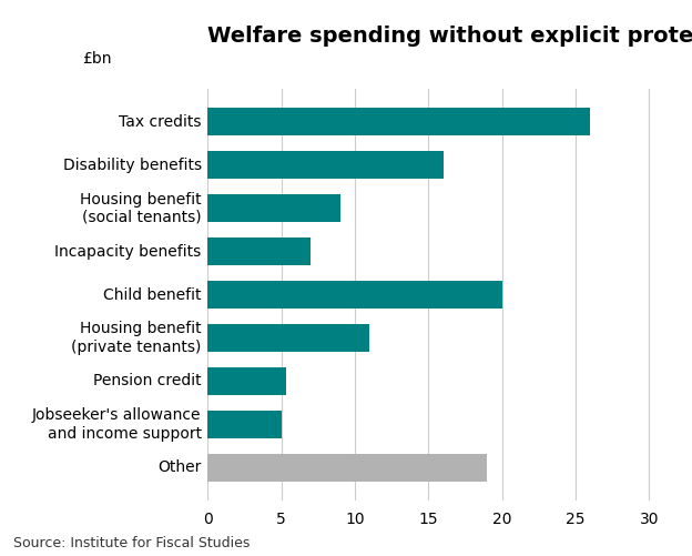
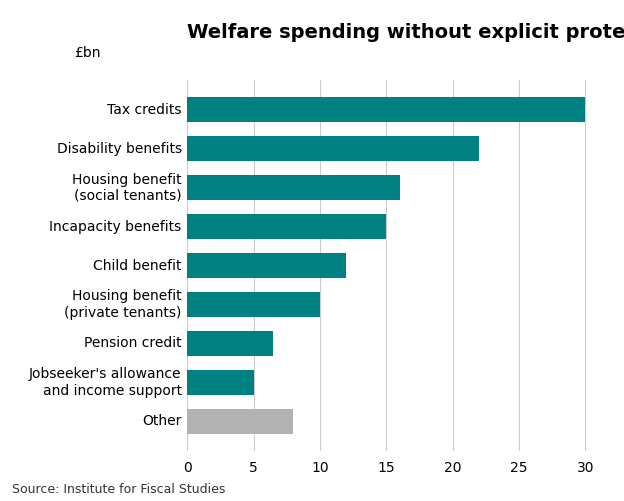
Tax credits: 26.0 -> 30.0
Disability benefits: 16.0 -> 22.0
Housing benefit (social tenants): 9.0 -> 16.0
Incapacity benefits: 7.0 -> 15.0
Child benefit: 20.0 -> 12.0
Housing benefit (private tenants): 11.0 -> 10.0
Pension credit: 5.3 -> 6.5
Other: 19.0 -> 8.0
